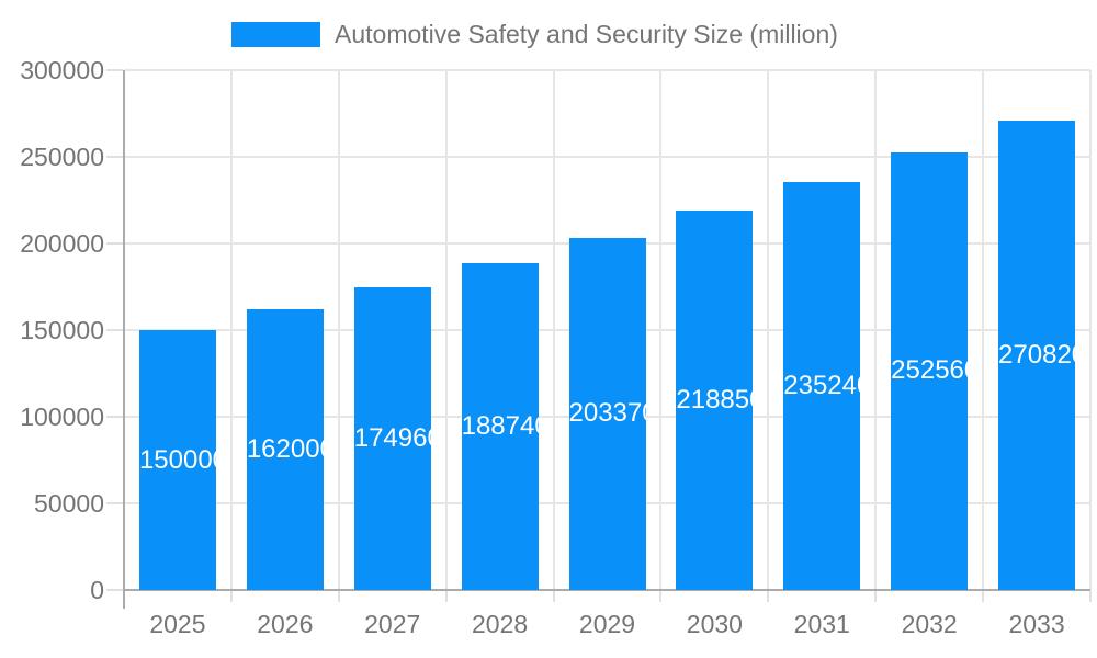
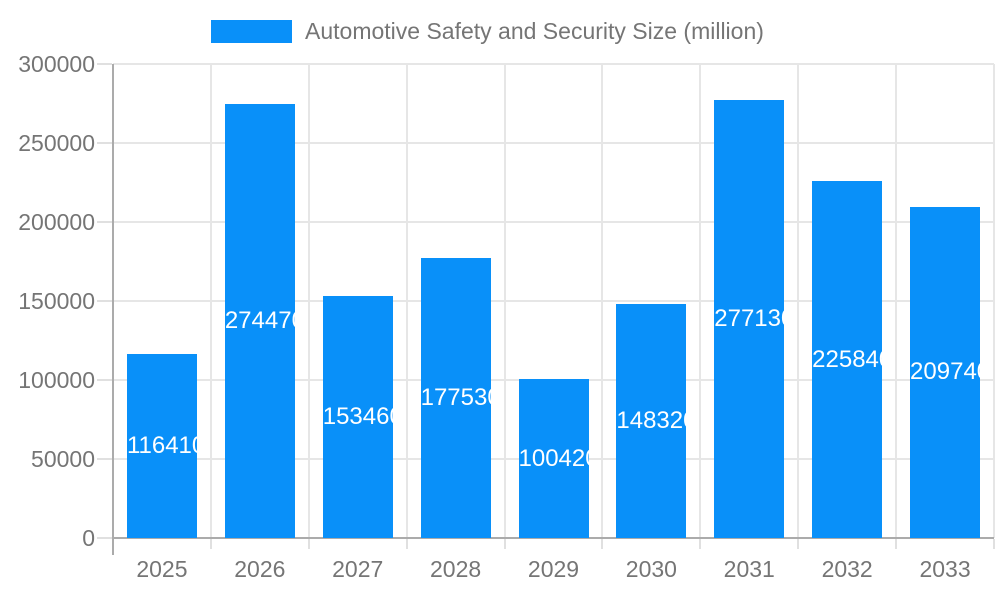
2025: 150000 -> 116410
2026: 162000 -> 274470
2027: 174960 -> 153460
2028: 188740 -> 177530
2029: 203370 -> 100420
2030: 218850 -> 148320
2031: 235240 -> 277130
2032: 252560 -> 225840
2033: 270820 -> 209740
